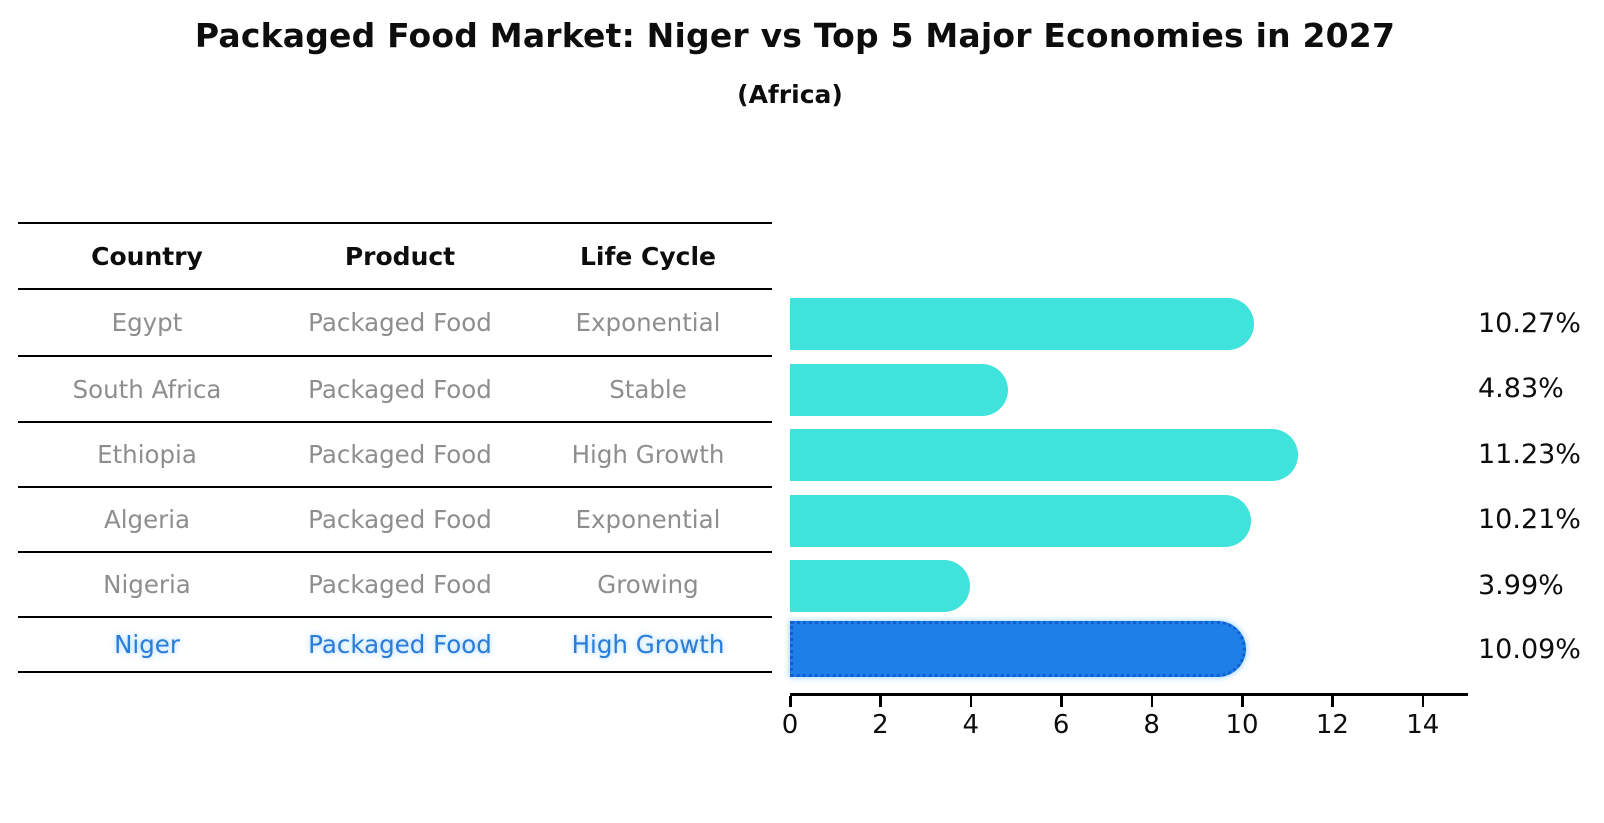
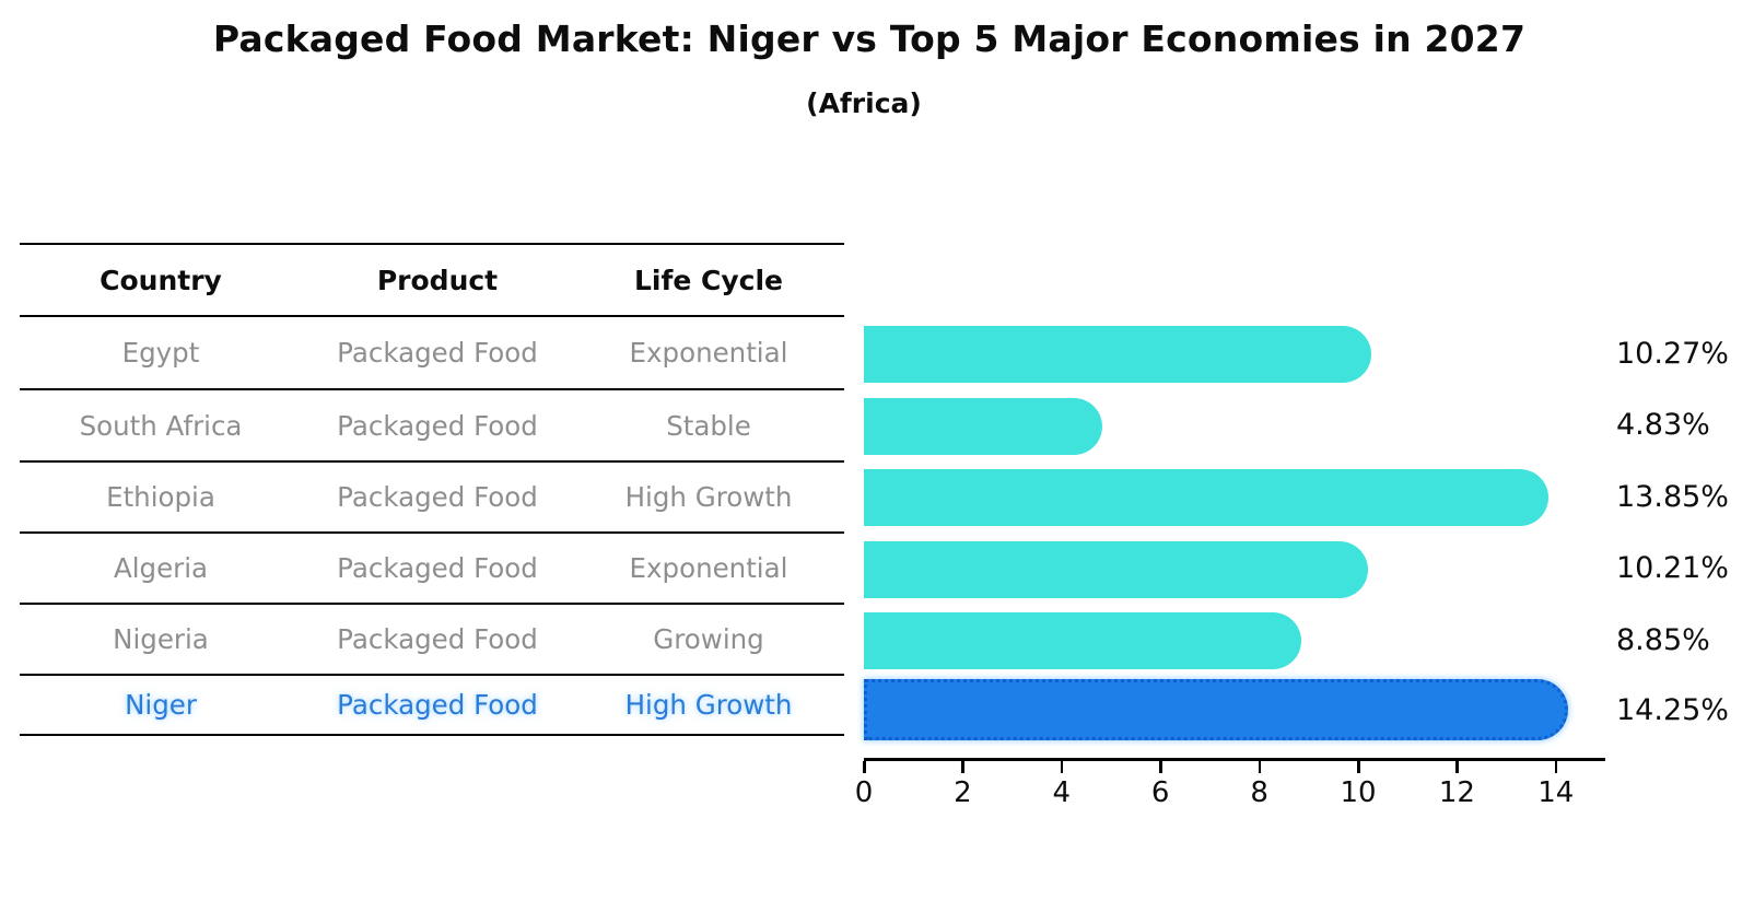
Ethiopia: 11.23% -> 13.85%
Nigeria: 3.99% -> 8.85%
Niger: 10.09% -> 14.25%
